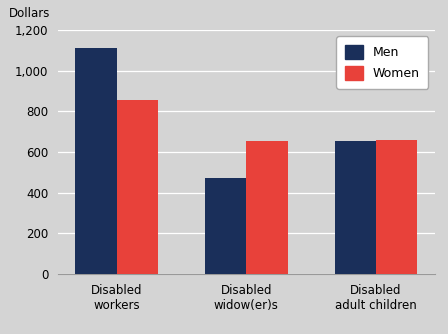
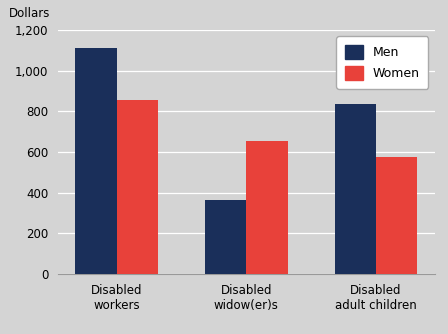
Men/Disabled widow(er)s: 470 -> 365
Men/Disabled adult children: 655 -> 835
Women/Disabled adult children: 660 -> 575
